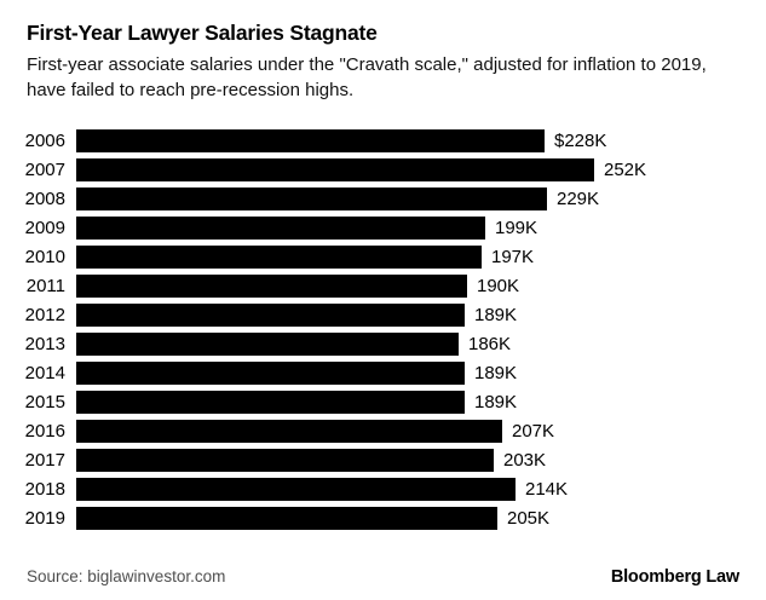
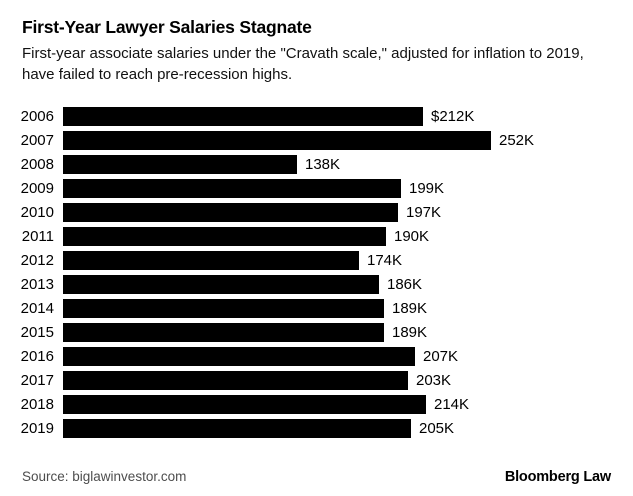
2006: $228K -> $212K
2008: 229K -> 138K
2012: 189K -> 174K
